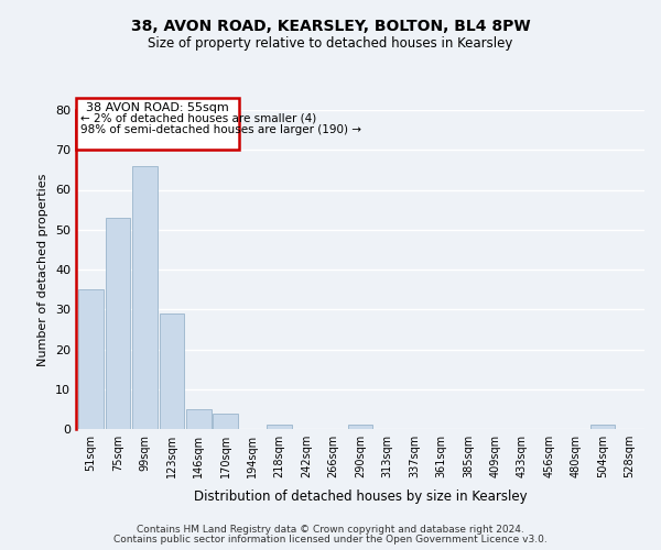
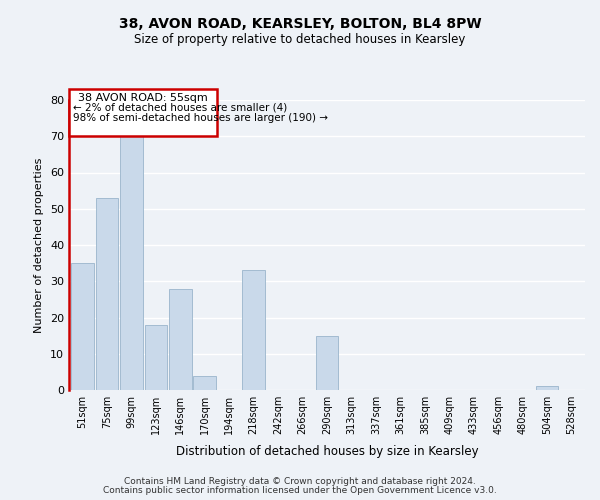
99sqm: 66 -> 70
123sqm: 29 -> 18
146sqm: 5 -> 28
218sqm: 1 -> 33
290sqm: 1 -> 15
